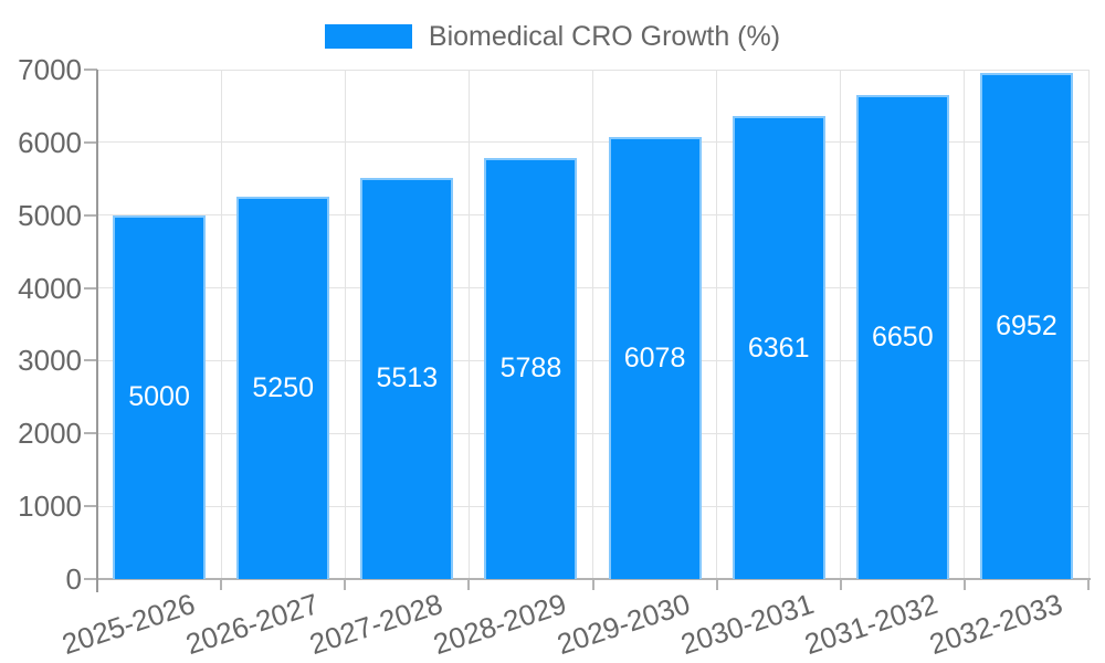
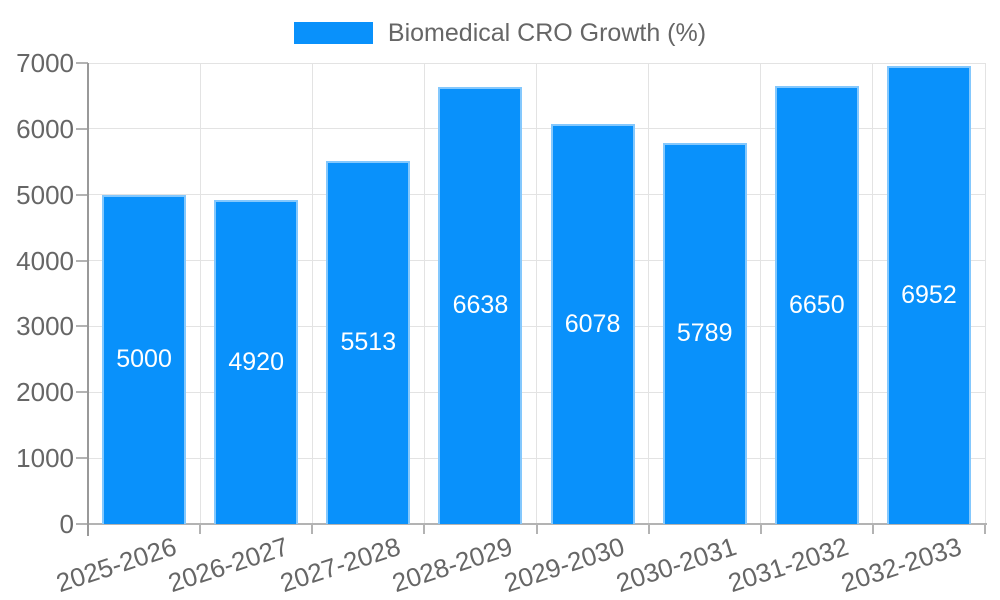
2026-2027: 5250 -> 4920
2028-2029: 5788 -> 6638
2030-2031: 6361 -> 5789
